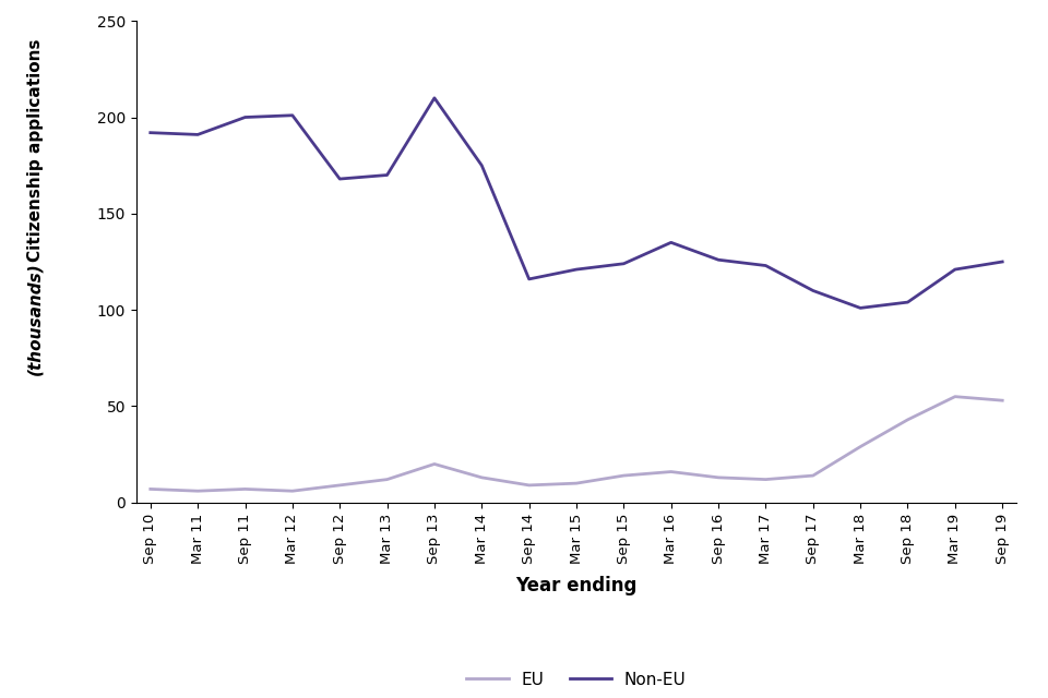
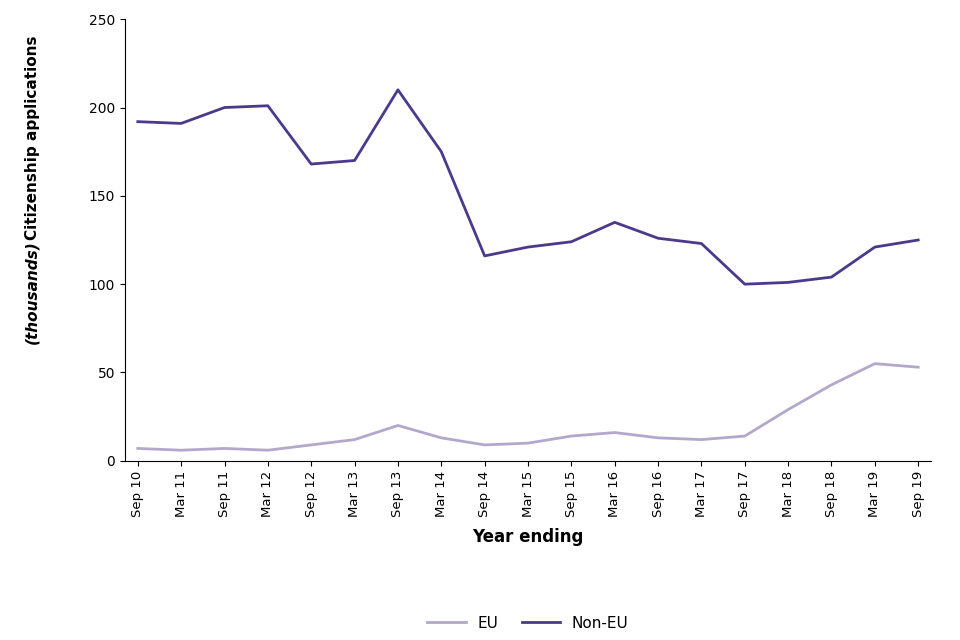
Non-EU/Sep 17: 110 -> 100
